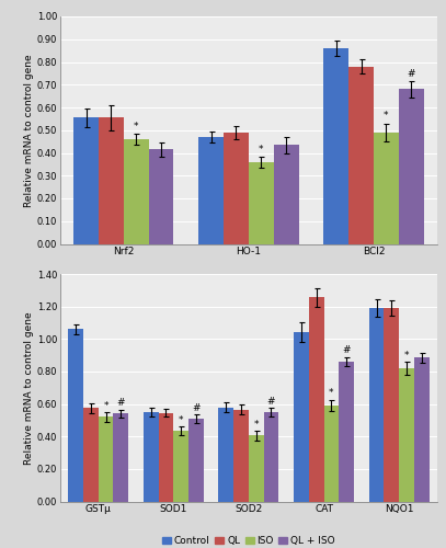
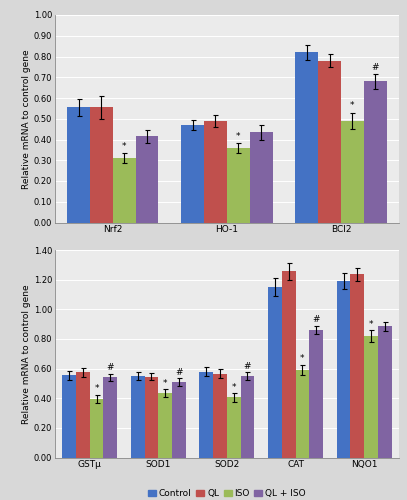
ISO/Nrf2: 0.46 -> 0.31
Control/BCl2: 0.860 -> 0.820
Control/GSTμ: 1.06 -> 0.56
ISO/GSTμ: 0.52 -> 0.40
Control/CAT: 1.04 -> 1.15
QL/NQO1: 1.19 -> 1.24
